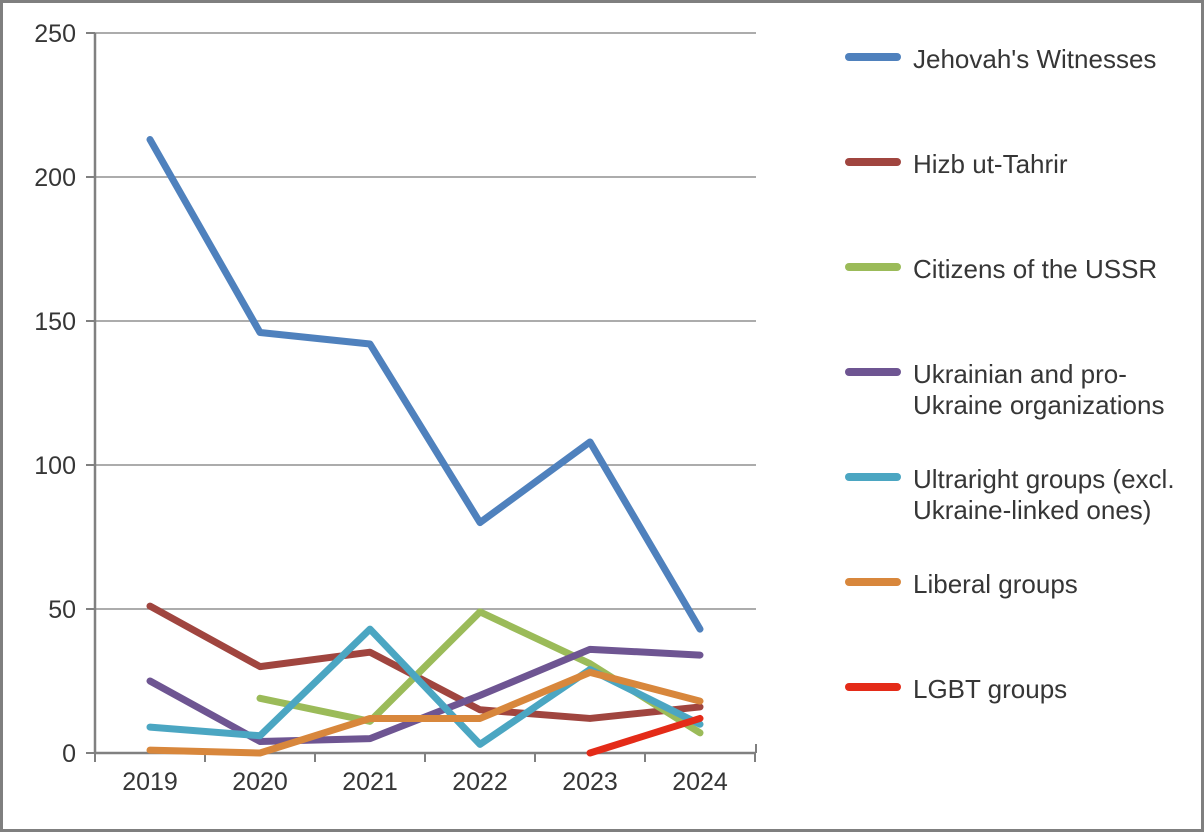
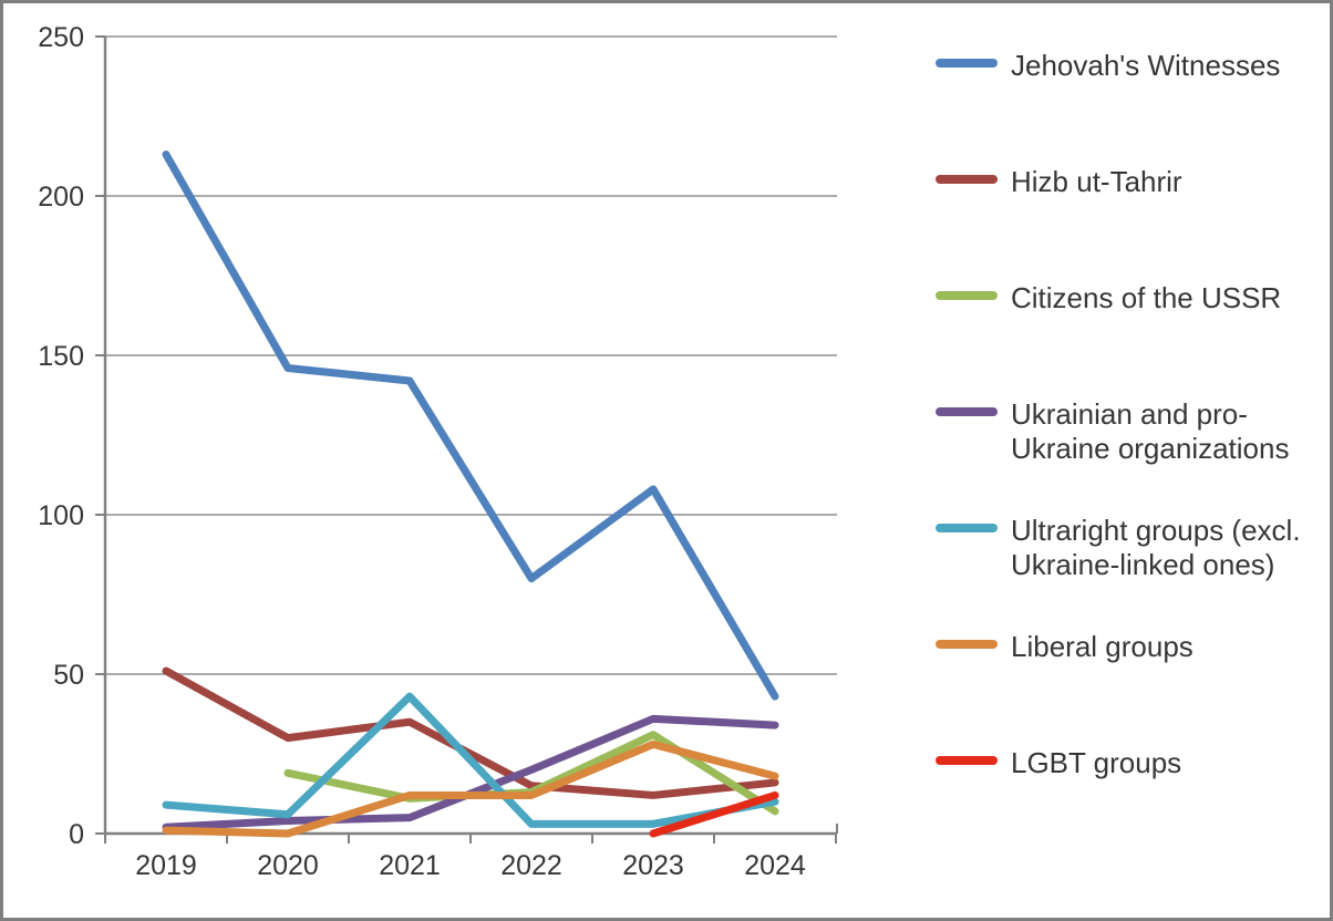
Ukrainian and pro-Ukraine organizations/2019: 25 -> 2
Citizens of the USSR/2022: 49 -> 13
Ultraright groups (excl. Ukraine-linked ones)/2023: 29 -> 3
